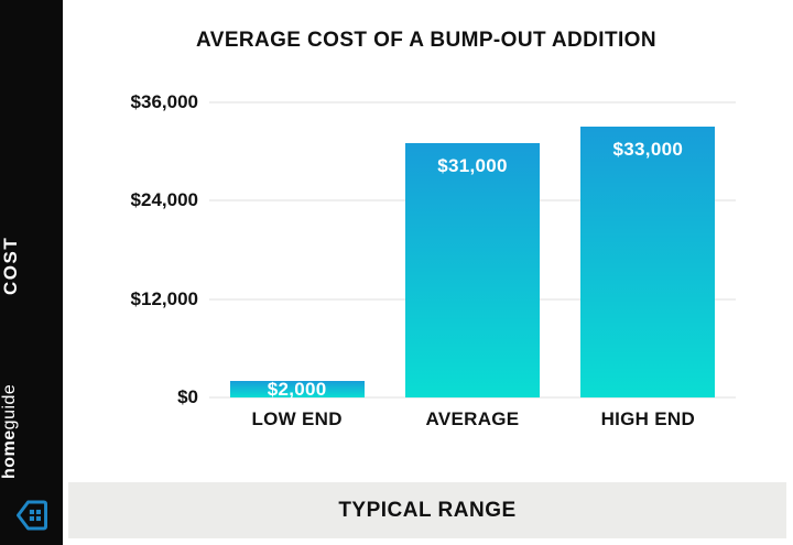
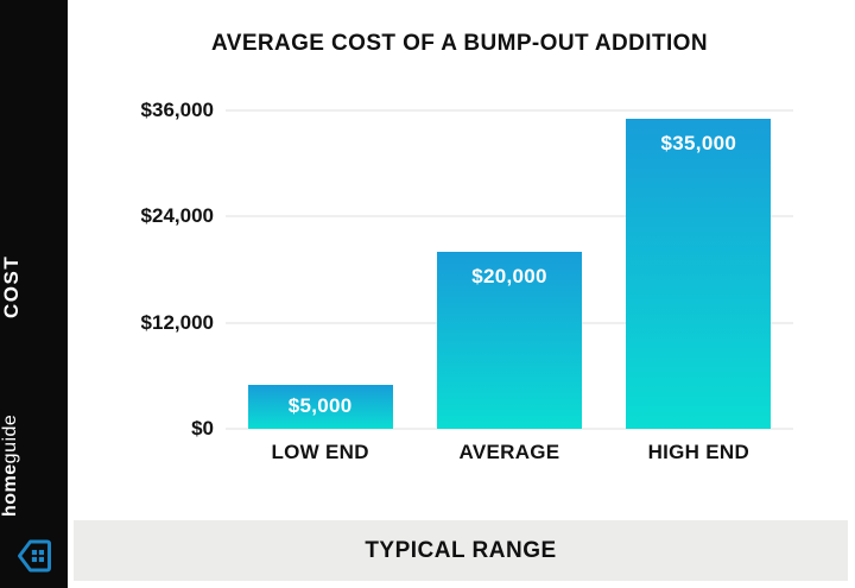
LOW END: $2,000 -> $5,000
AVERAGE: $31,000 -> $20,000
HIGH END: $33,000 -> $35,000
